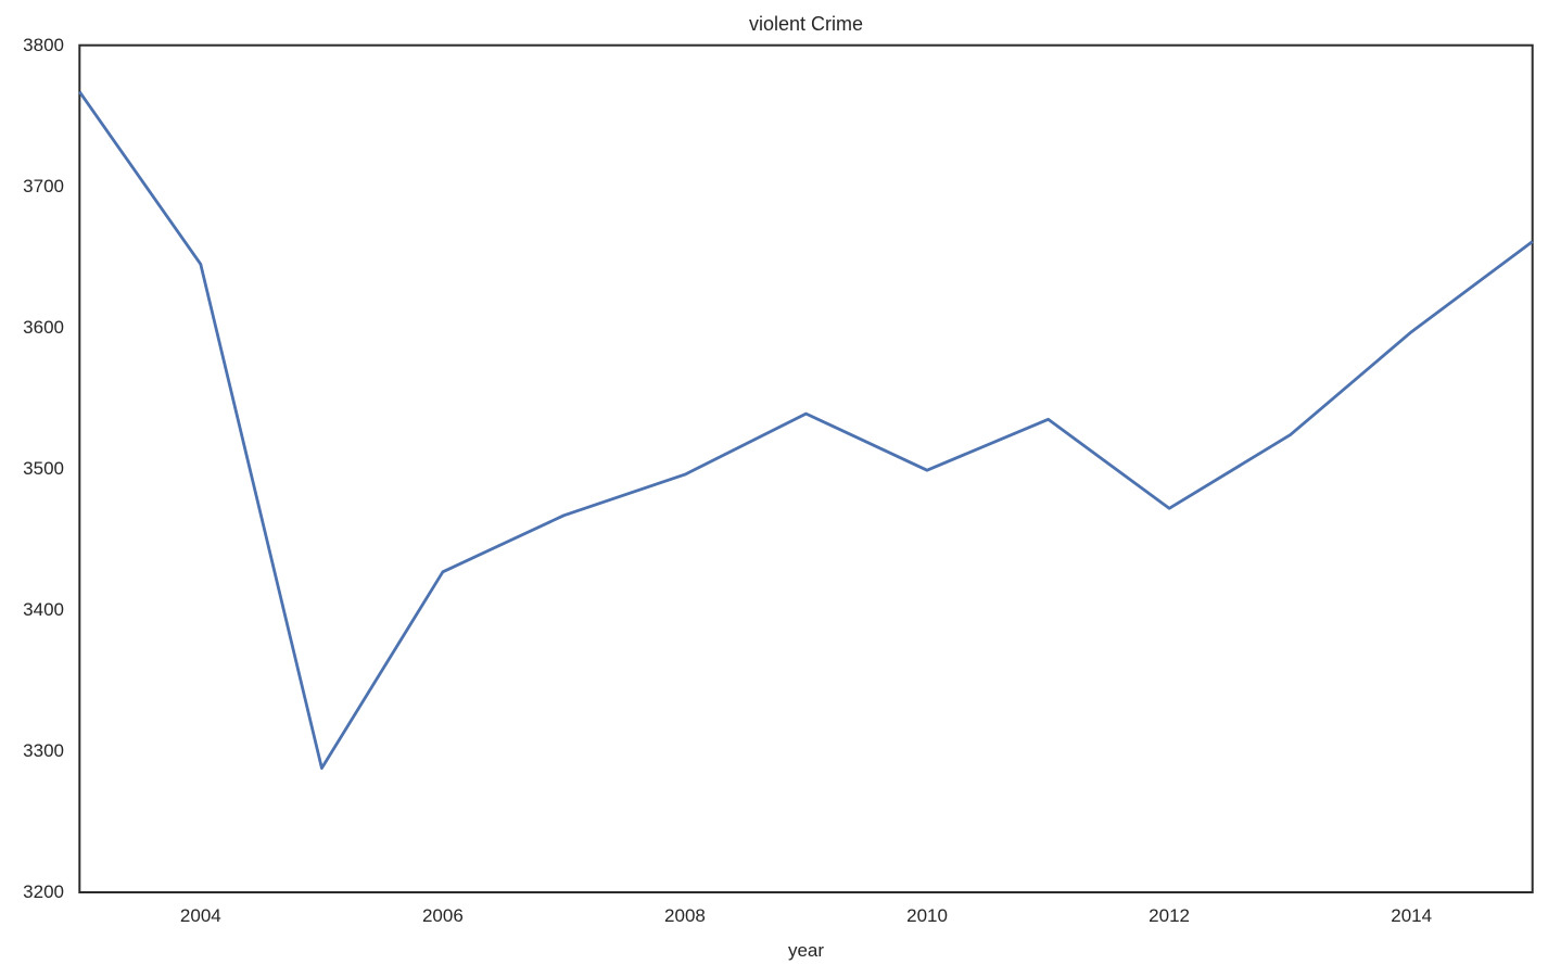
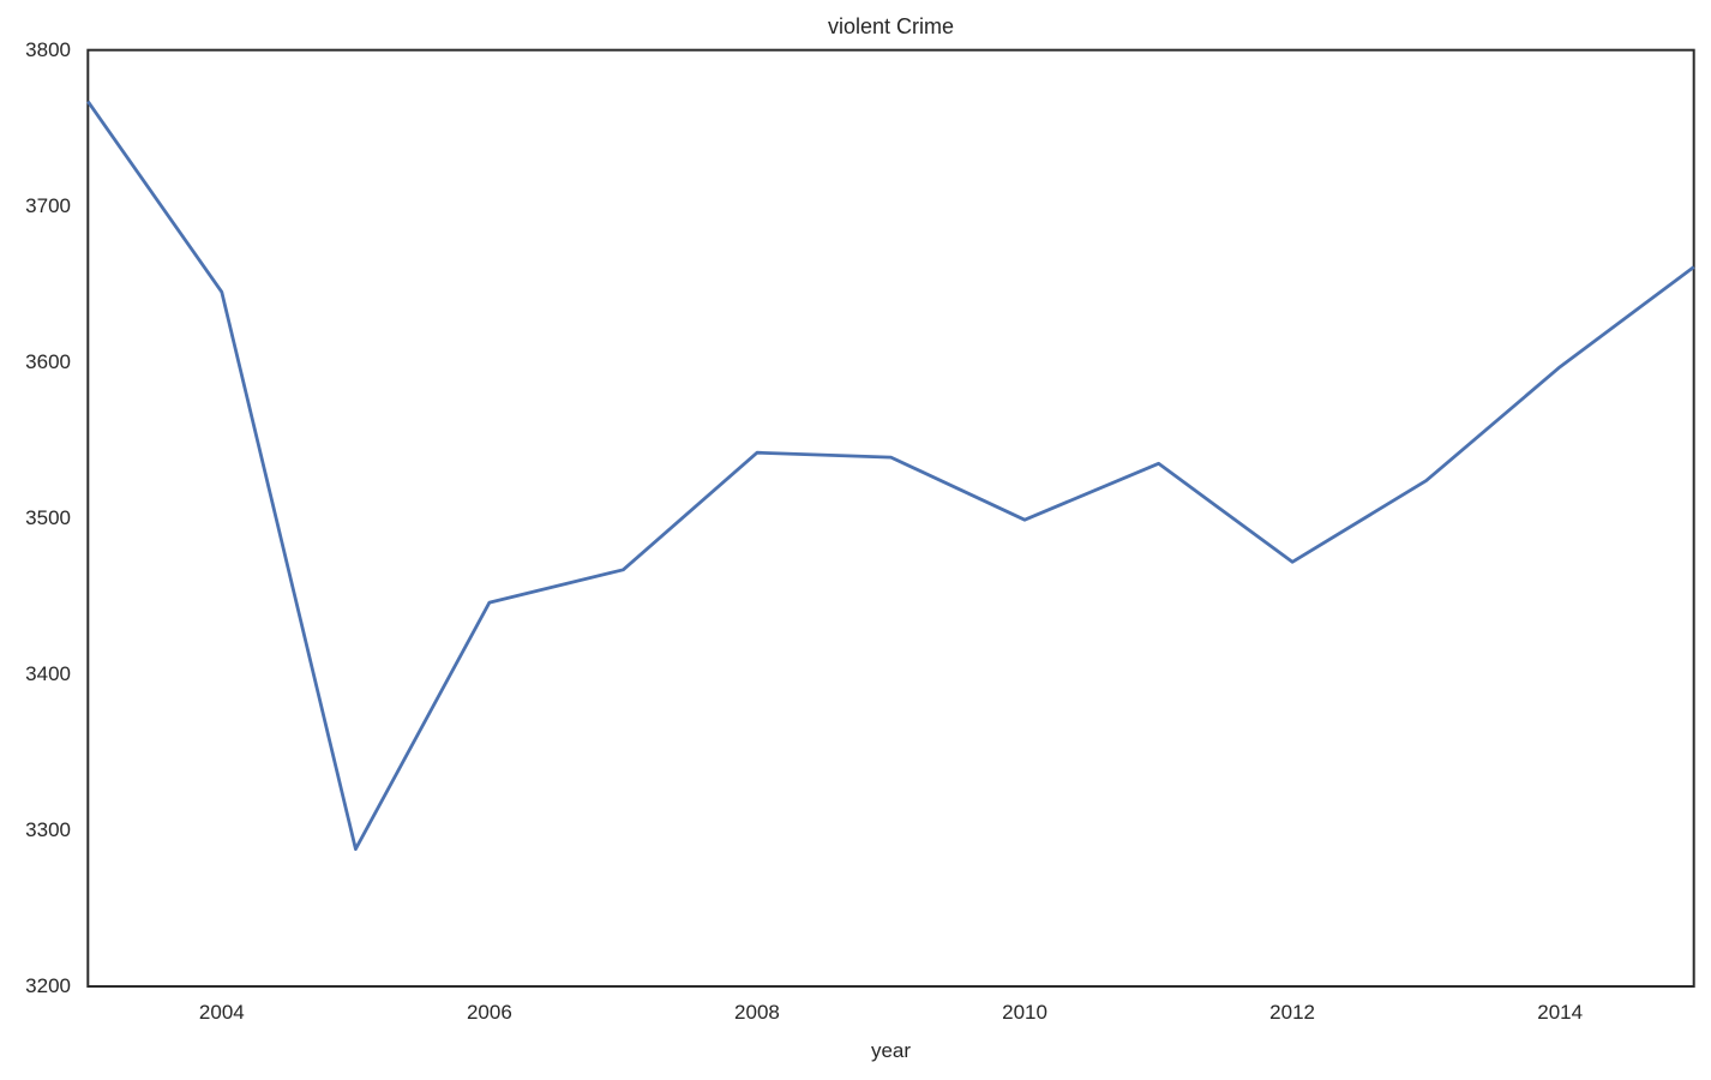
2006: 3427 -> 3446
2008: 3496 -> 3542
